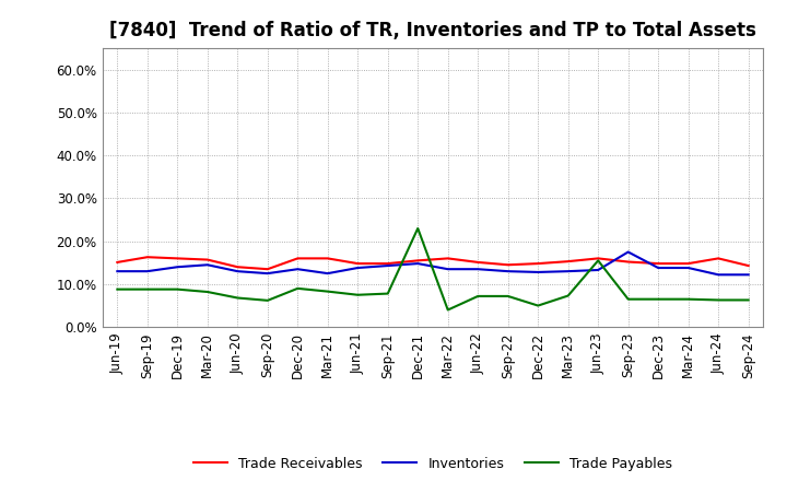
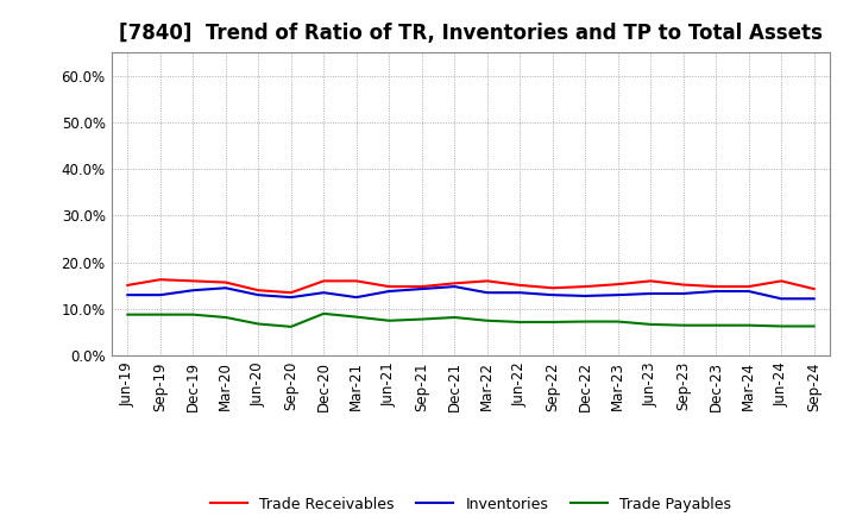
Trade Payables/Dec-21: 23.0% -> 8.2%
Trade Payables/Mar-22: 4.0% -> 7.5%
Trade Payables/Dec-22: 5.0% -> 7.3%
Trade Payables/Jun-23: 15.5% -> 6.7%
Inventories/Sep-23: 17.5% -> 13.3%
